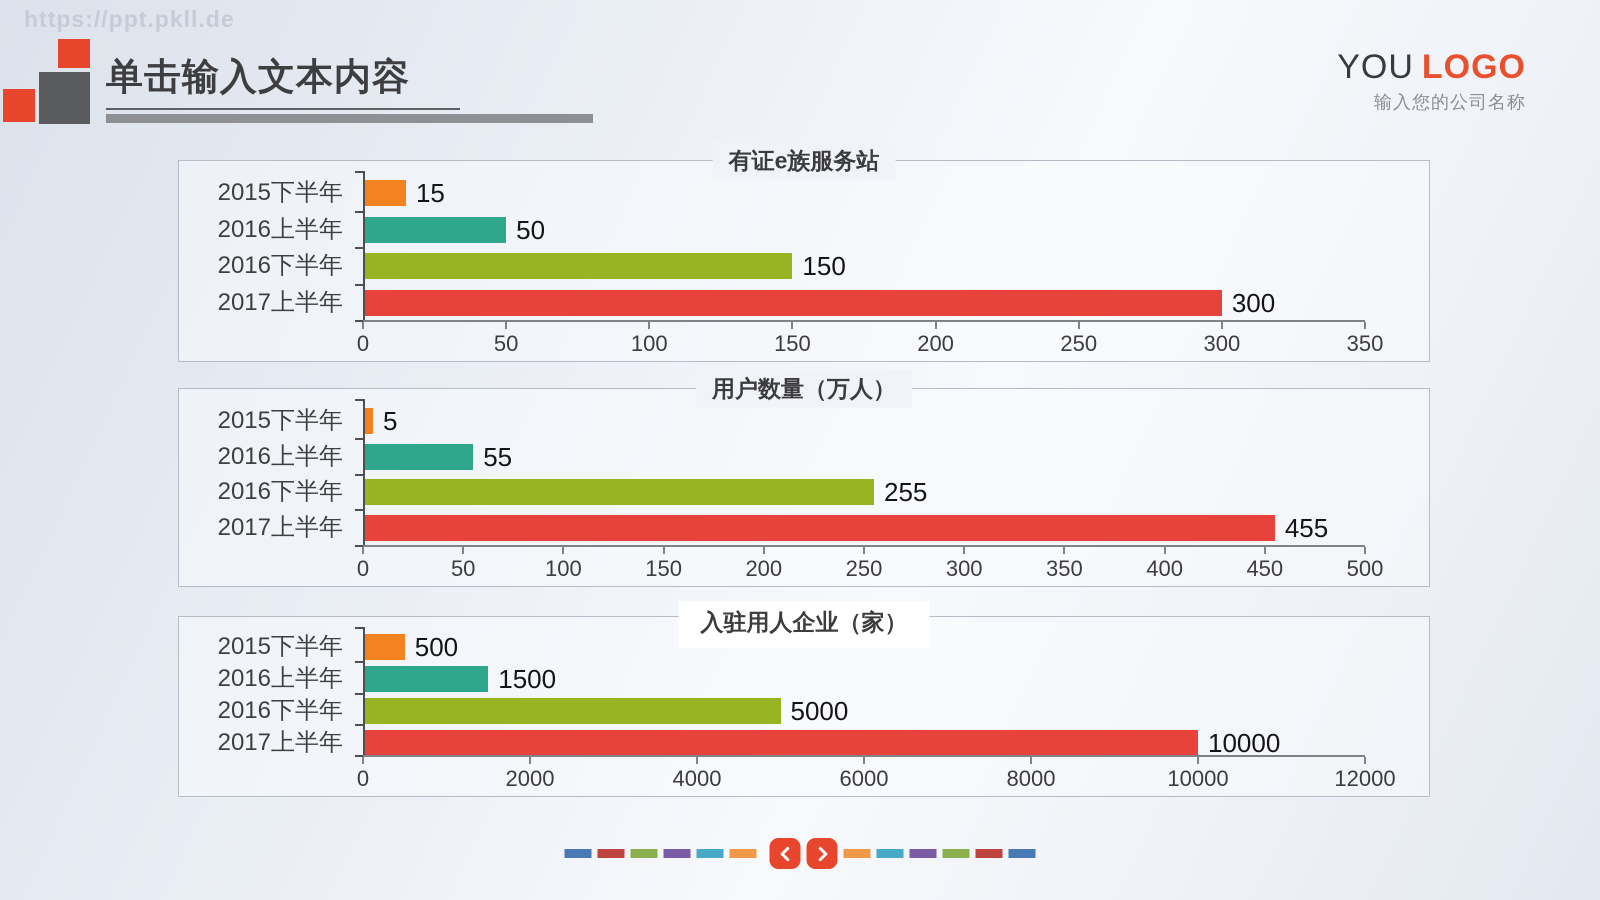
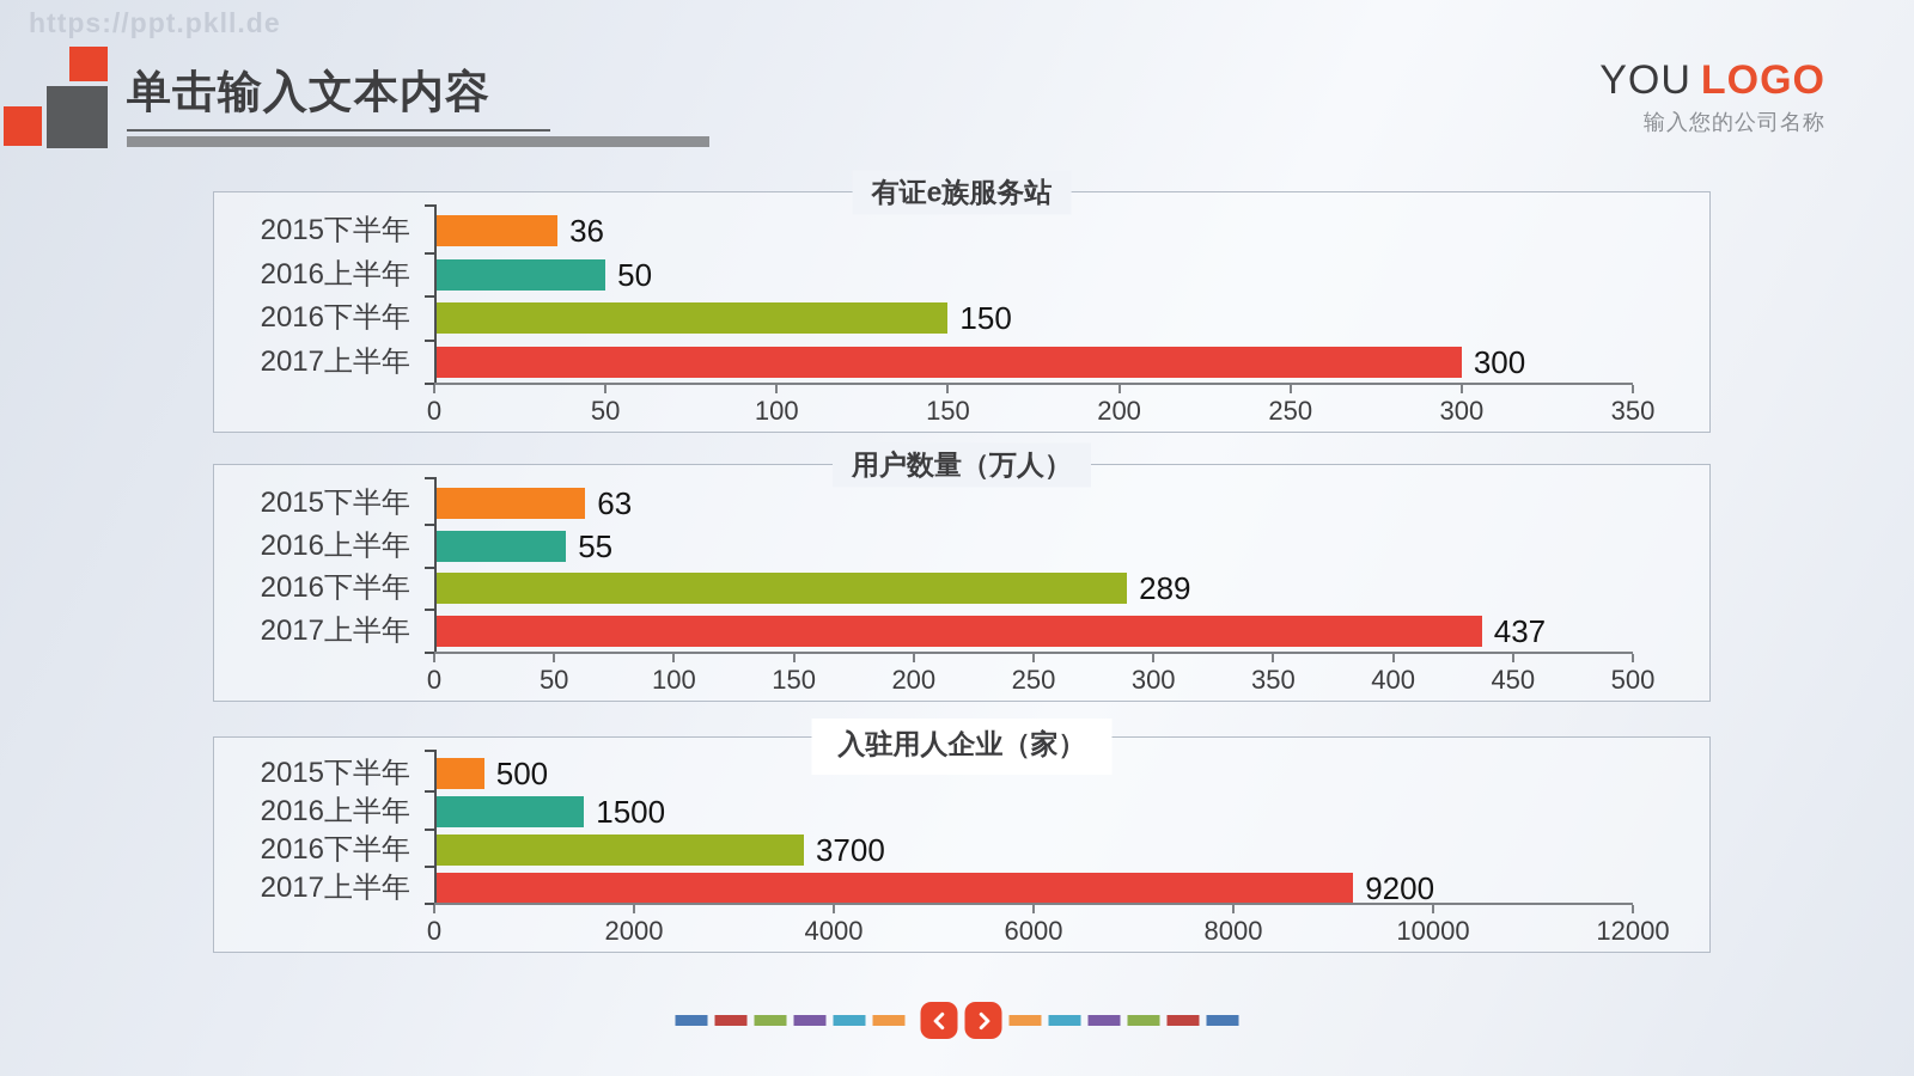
有证e族服务站/2015下半年: 15 -> 36
用户数量（万人）/2015下半年: 5 -> 63
用户数量（万人）/2016下半年: 255 -> 289
用户数量（万人）/2017上半年: 455 -> 437
入驻用人企业（家）/2016下半年: 5000 -> 3700
入驻用人企业（家）/2017上半年: 10000 -> 9200
